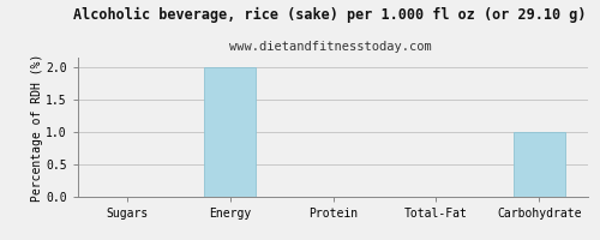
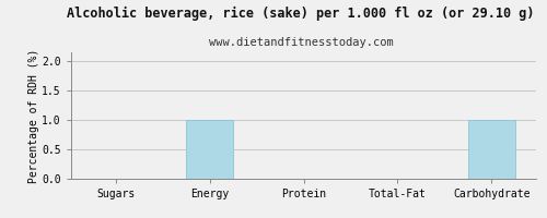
Energy: 2 -> 1
